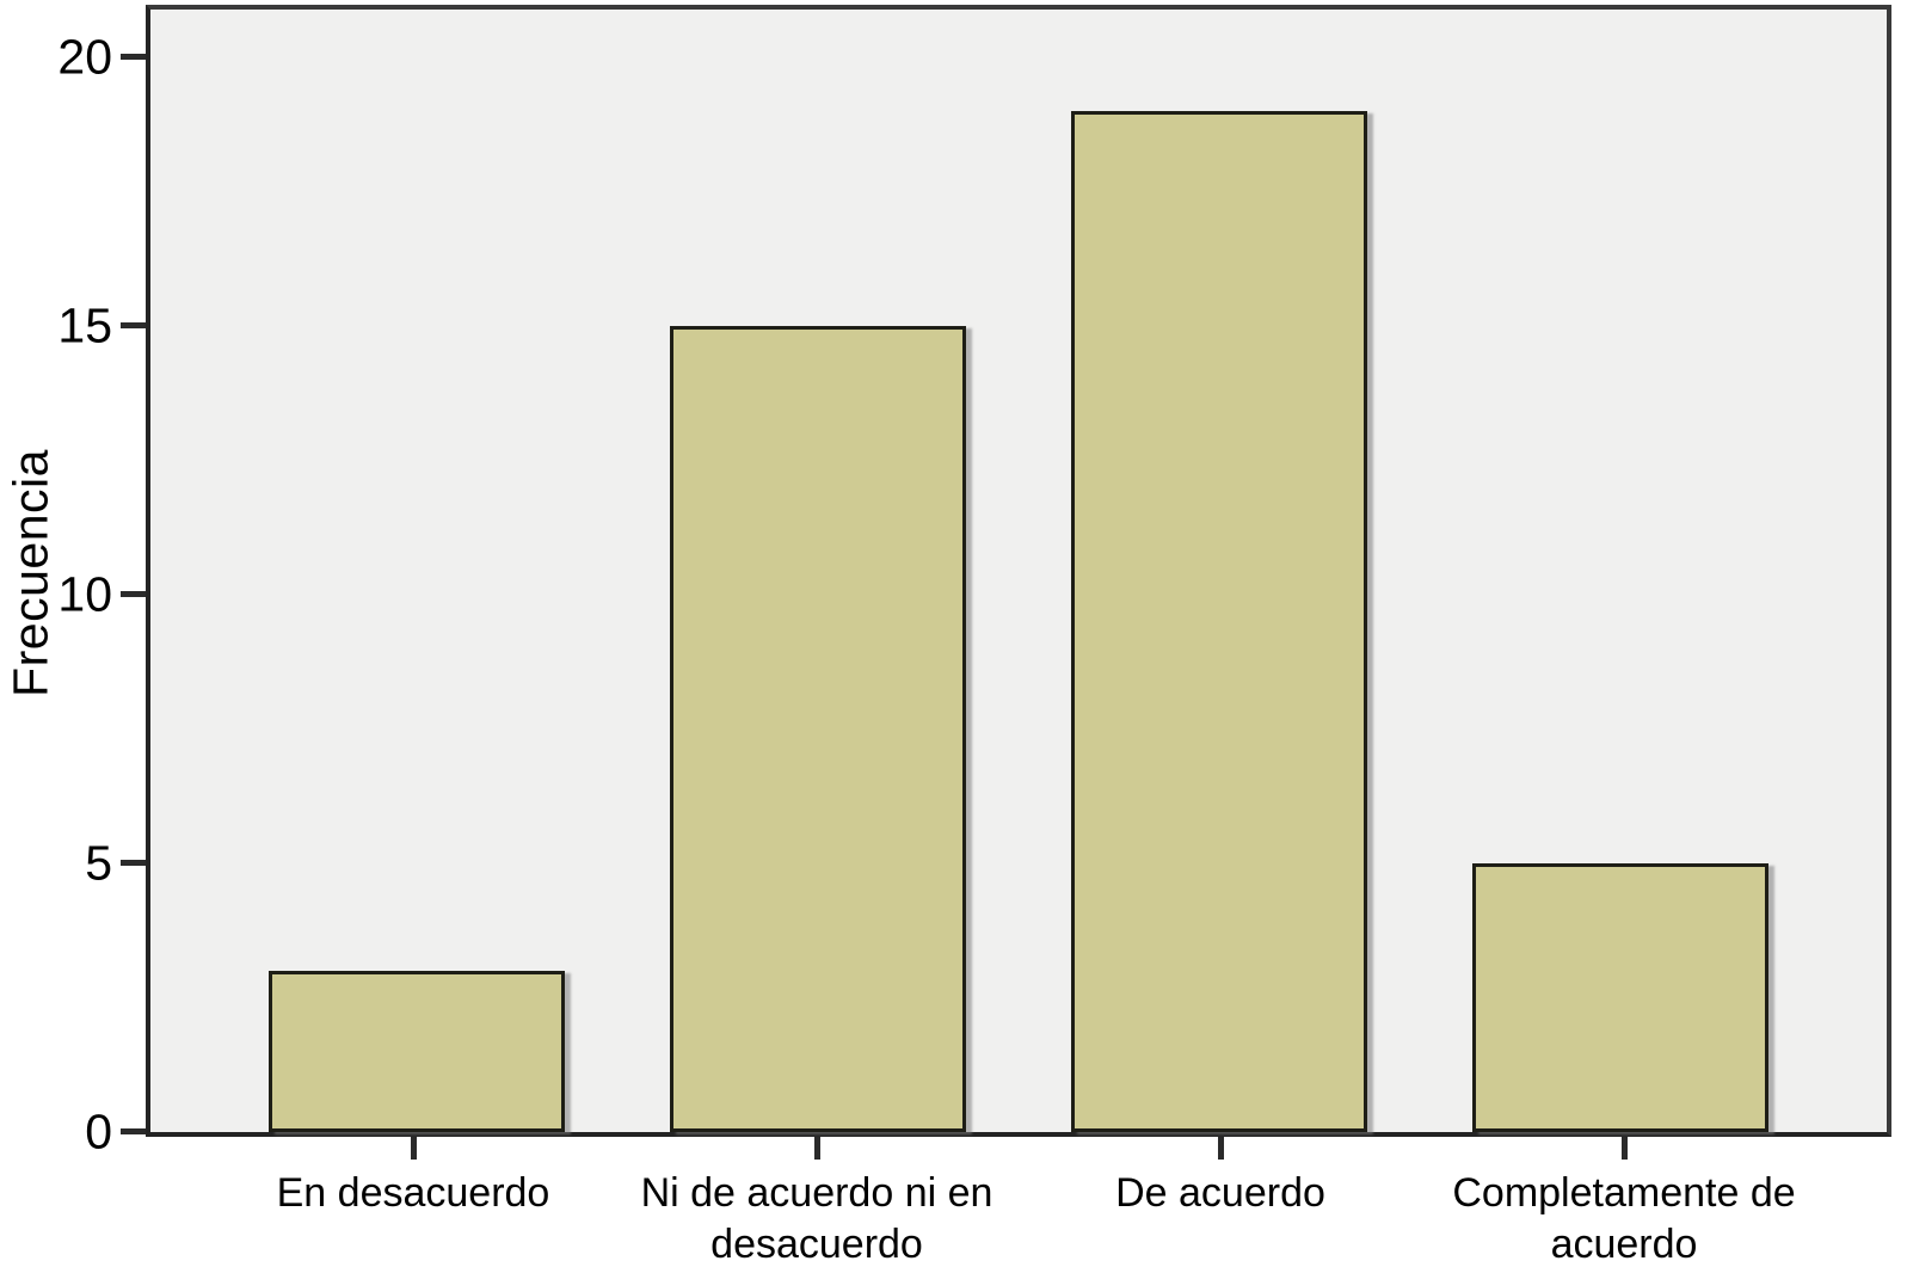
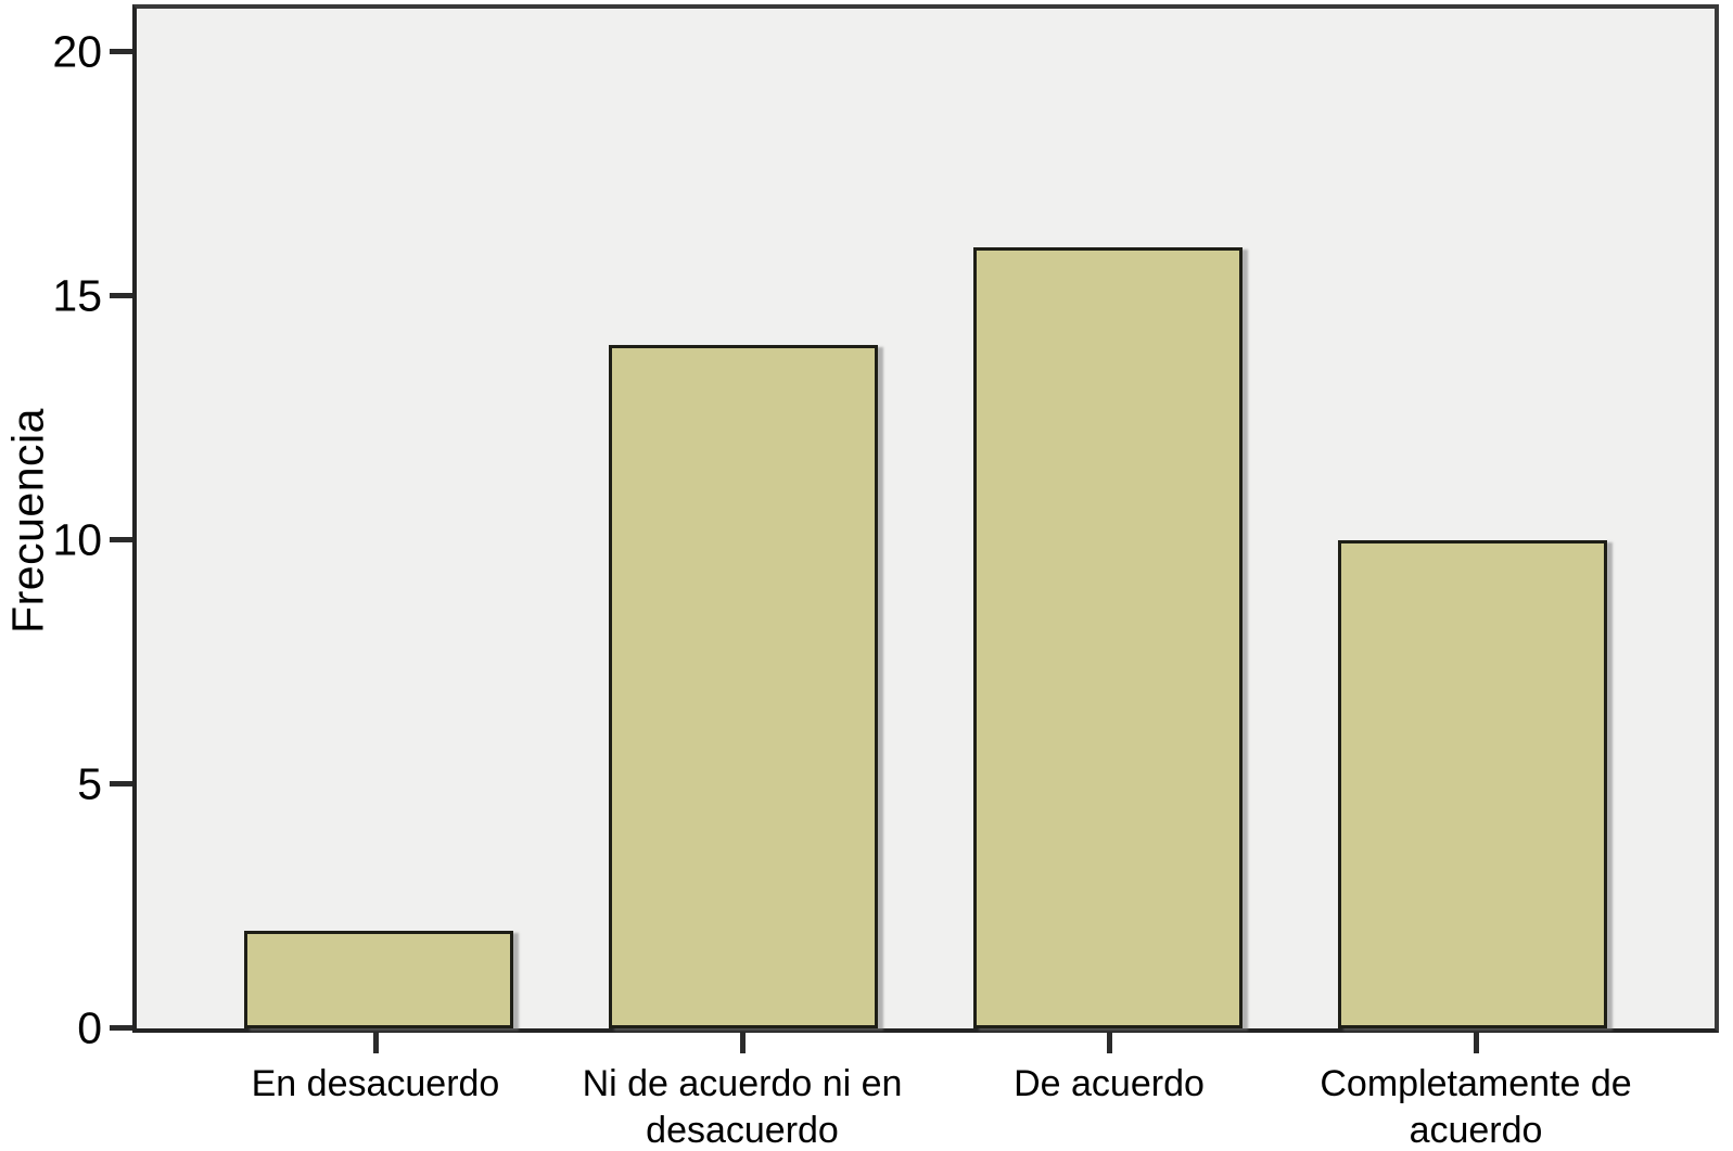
En desacuerdo: 3 -> 2
Ni de acuerdo ni en desacuerdo: 15 -> 14
De acuerdo: 19 -> 16
Completamente de acuerdo: 5 -> 10
